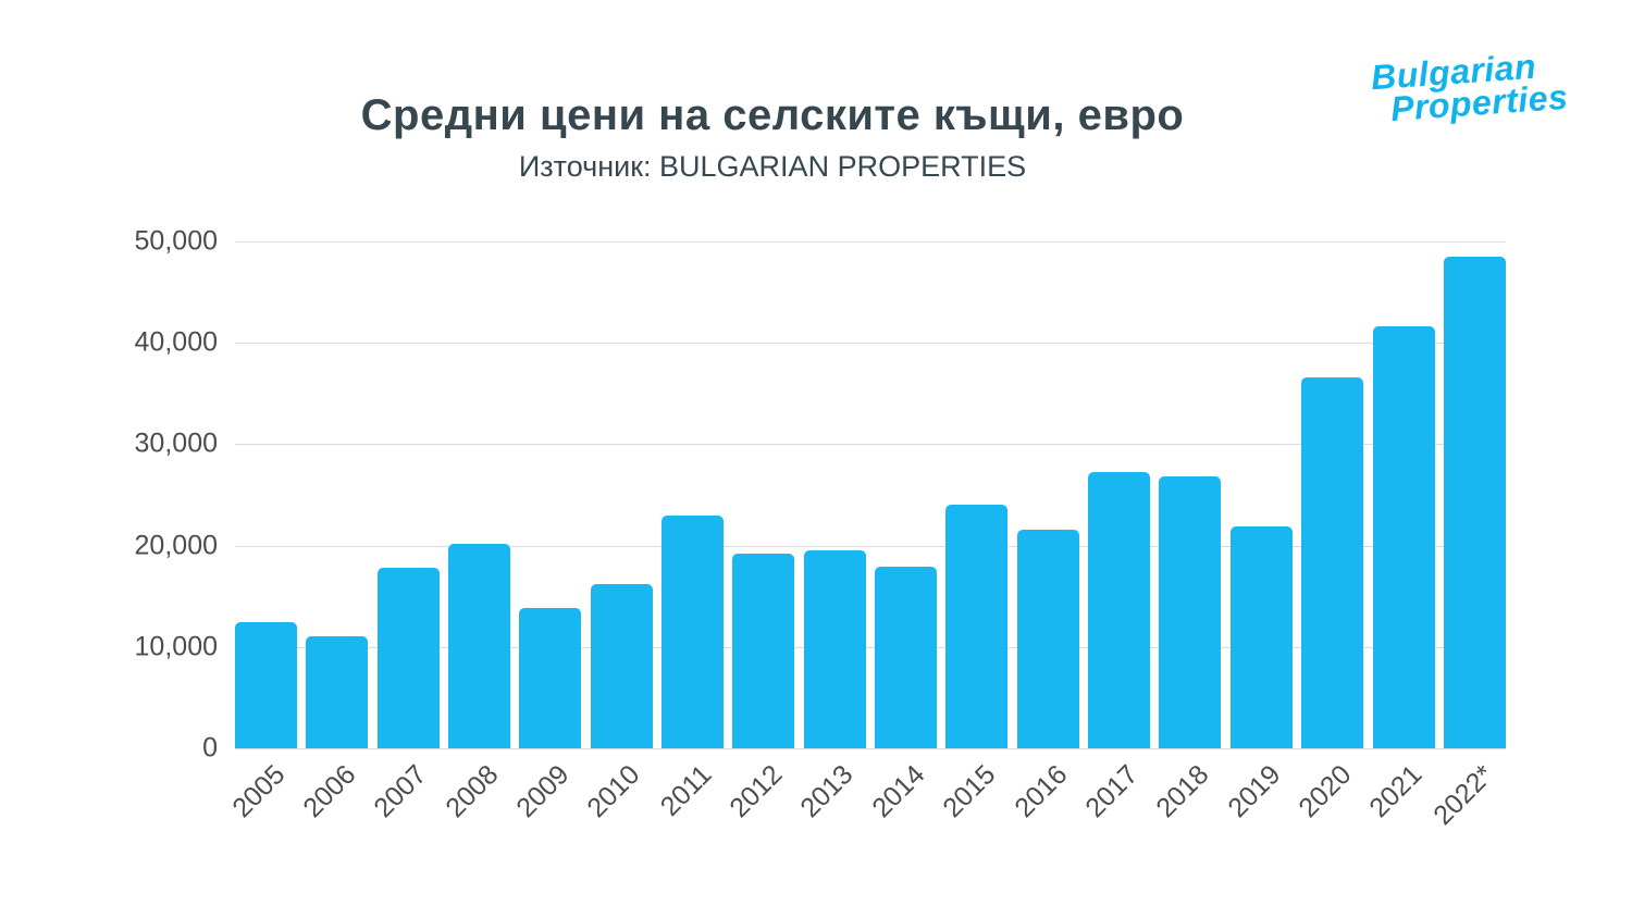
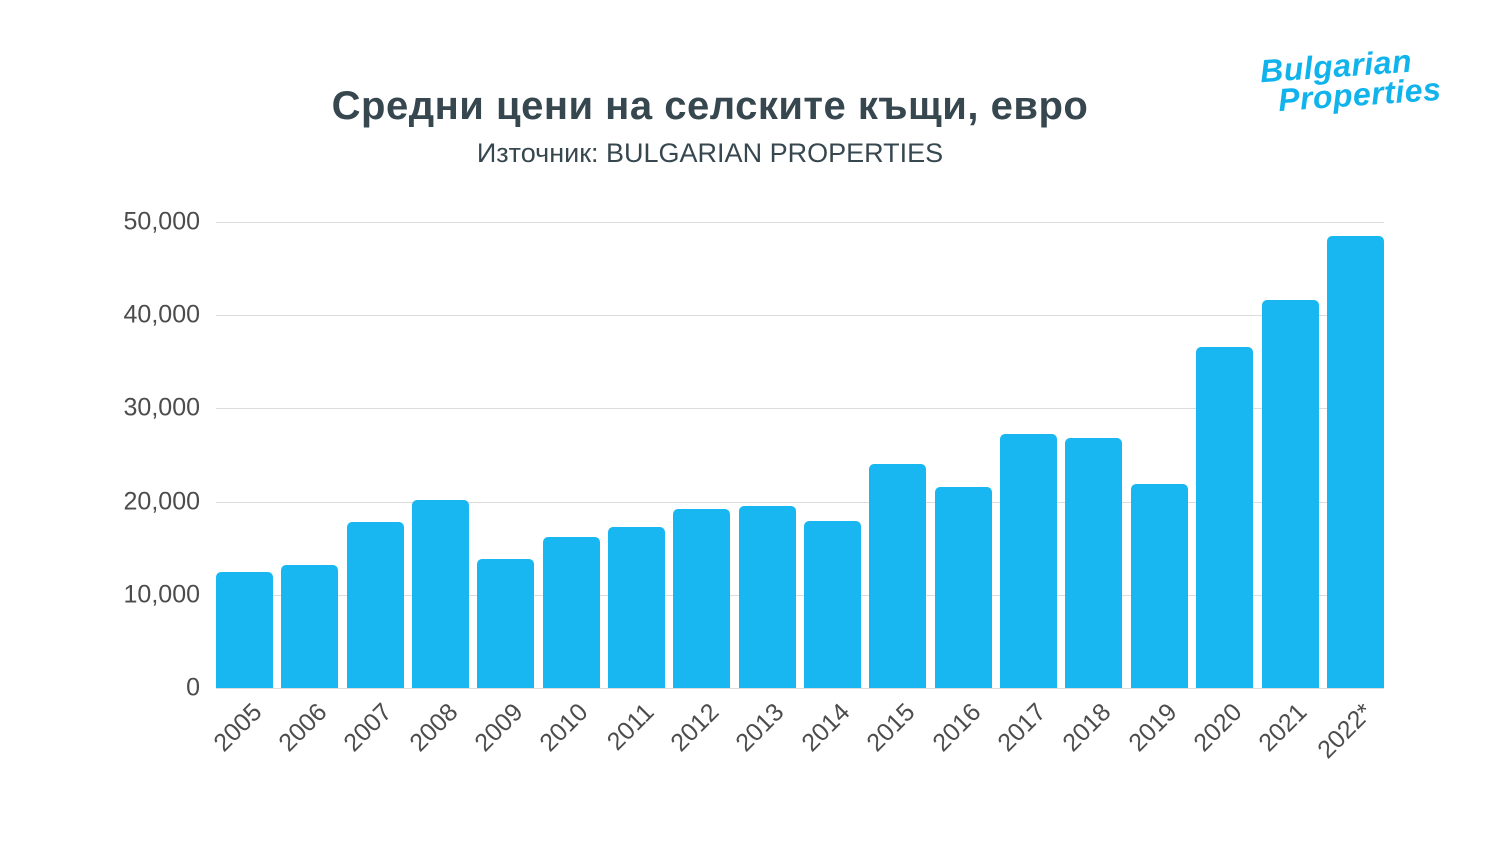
2006: 11000 -> 13000
2011: 23000 -> 17000
